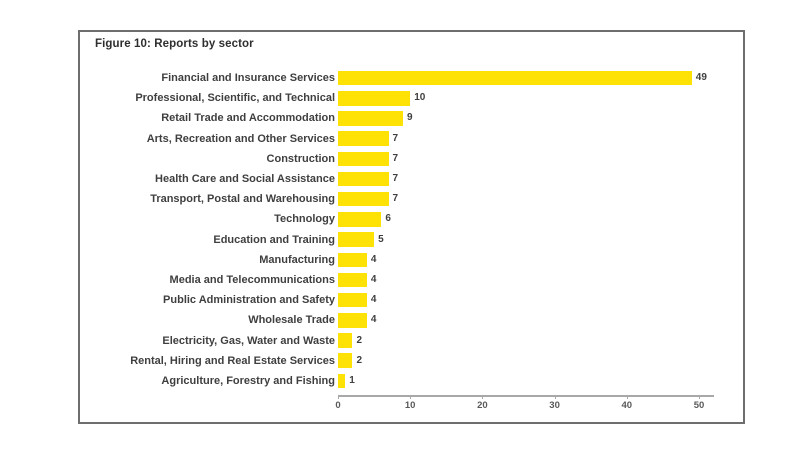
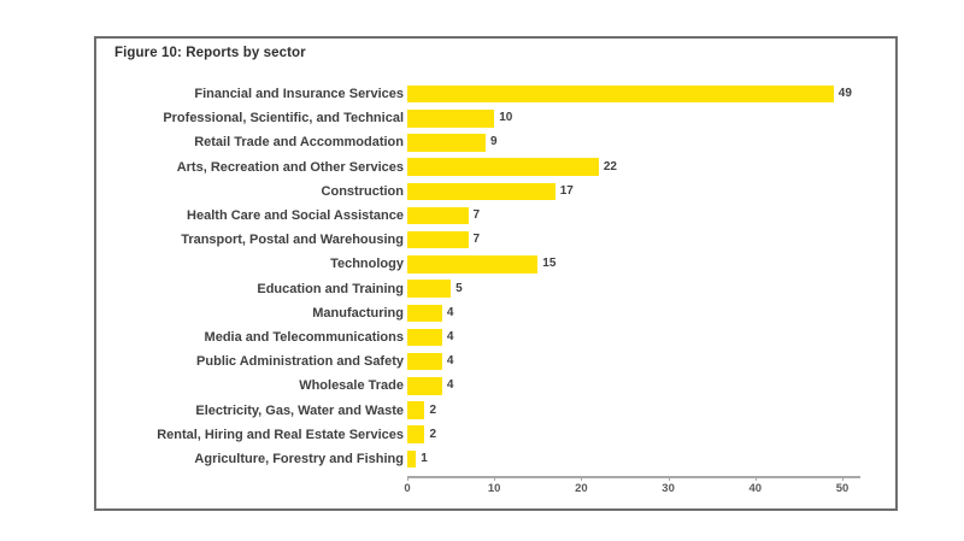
Arts, Recreation and Other Services: 7 -> 22
Construction: 7 -> 17
Technology: 6 -> 15
